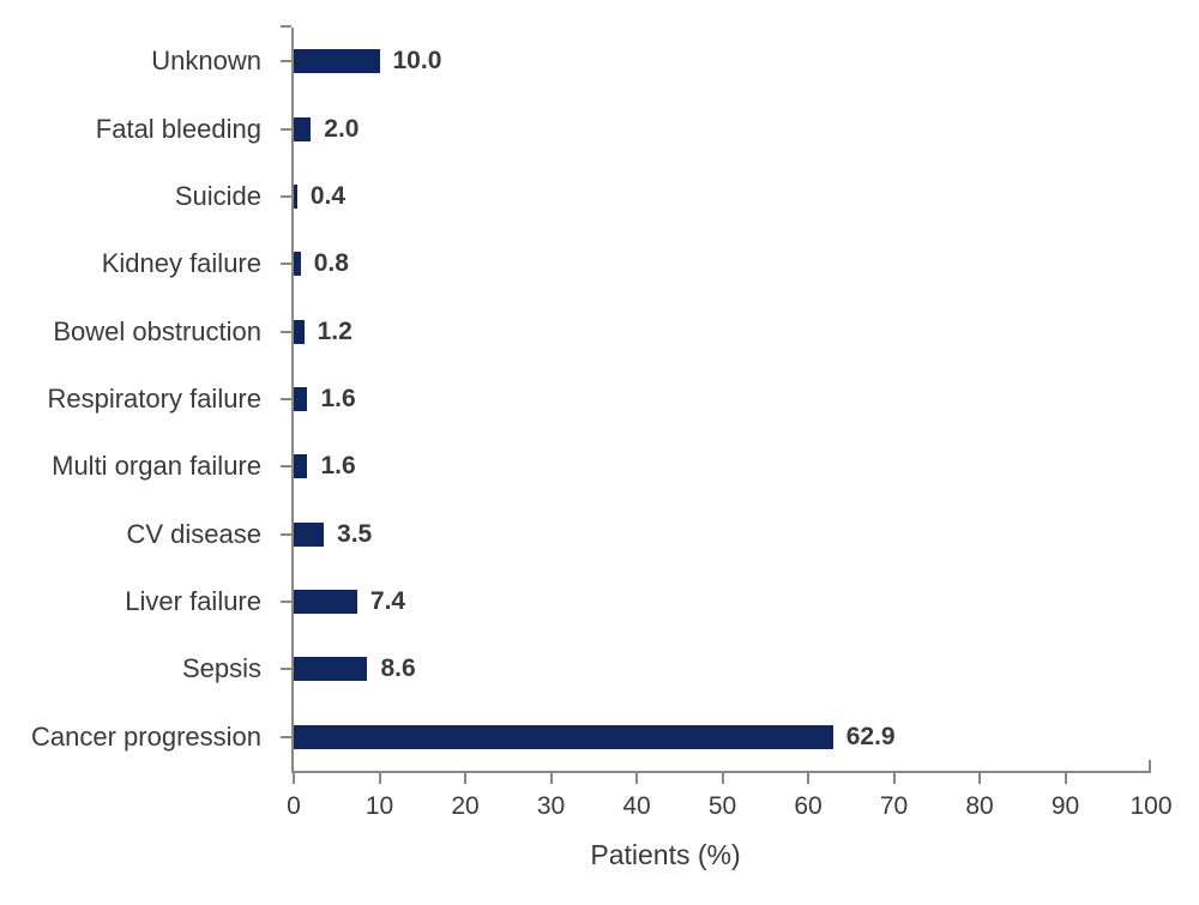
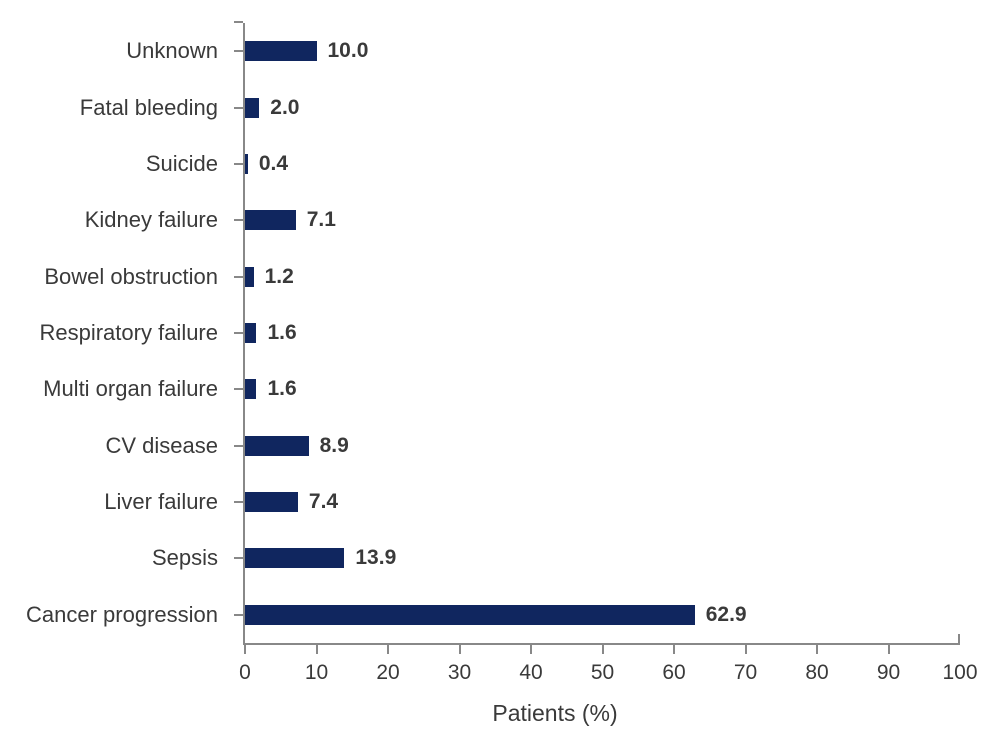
Kidney failure: 0.8 -> 7.1
CV disease: 3.5 -> 8.9
Sepsis: 8.6 -> 13.9
